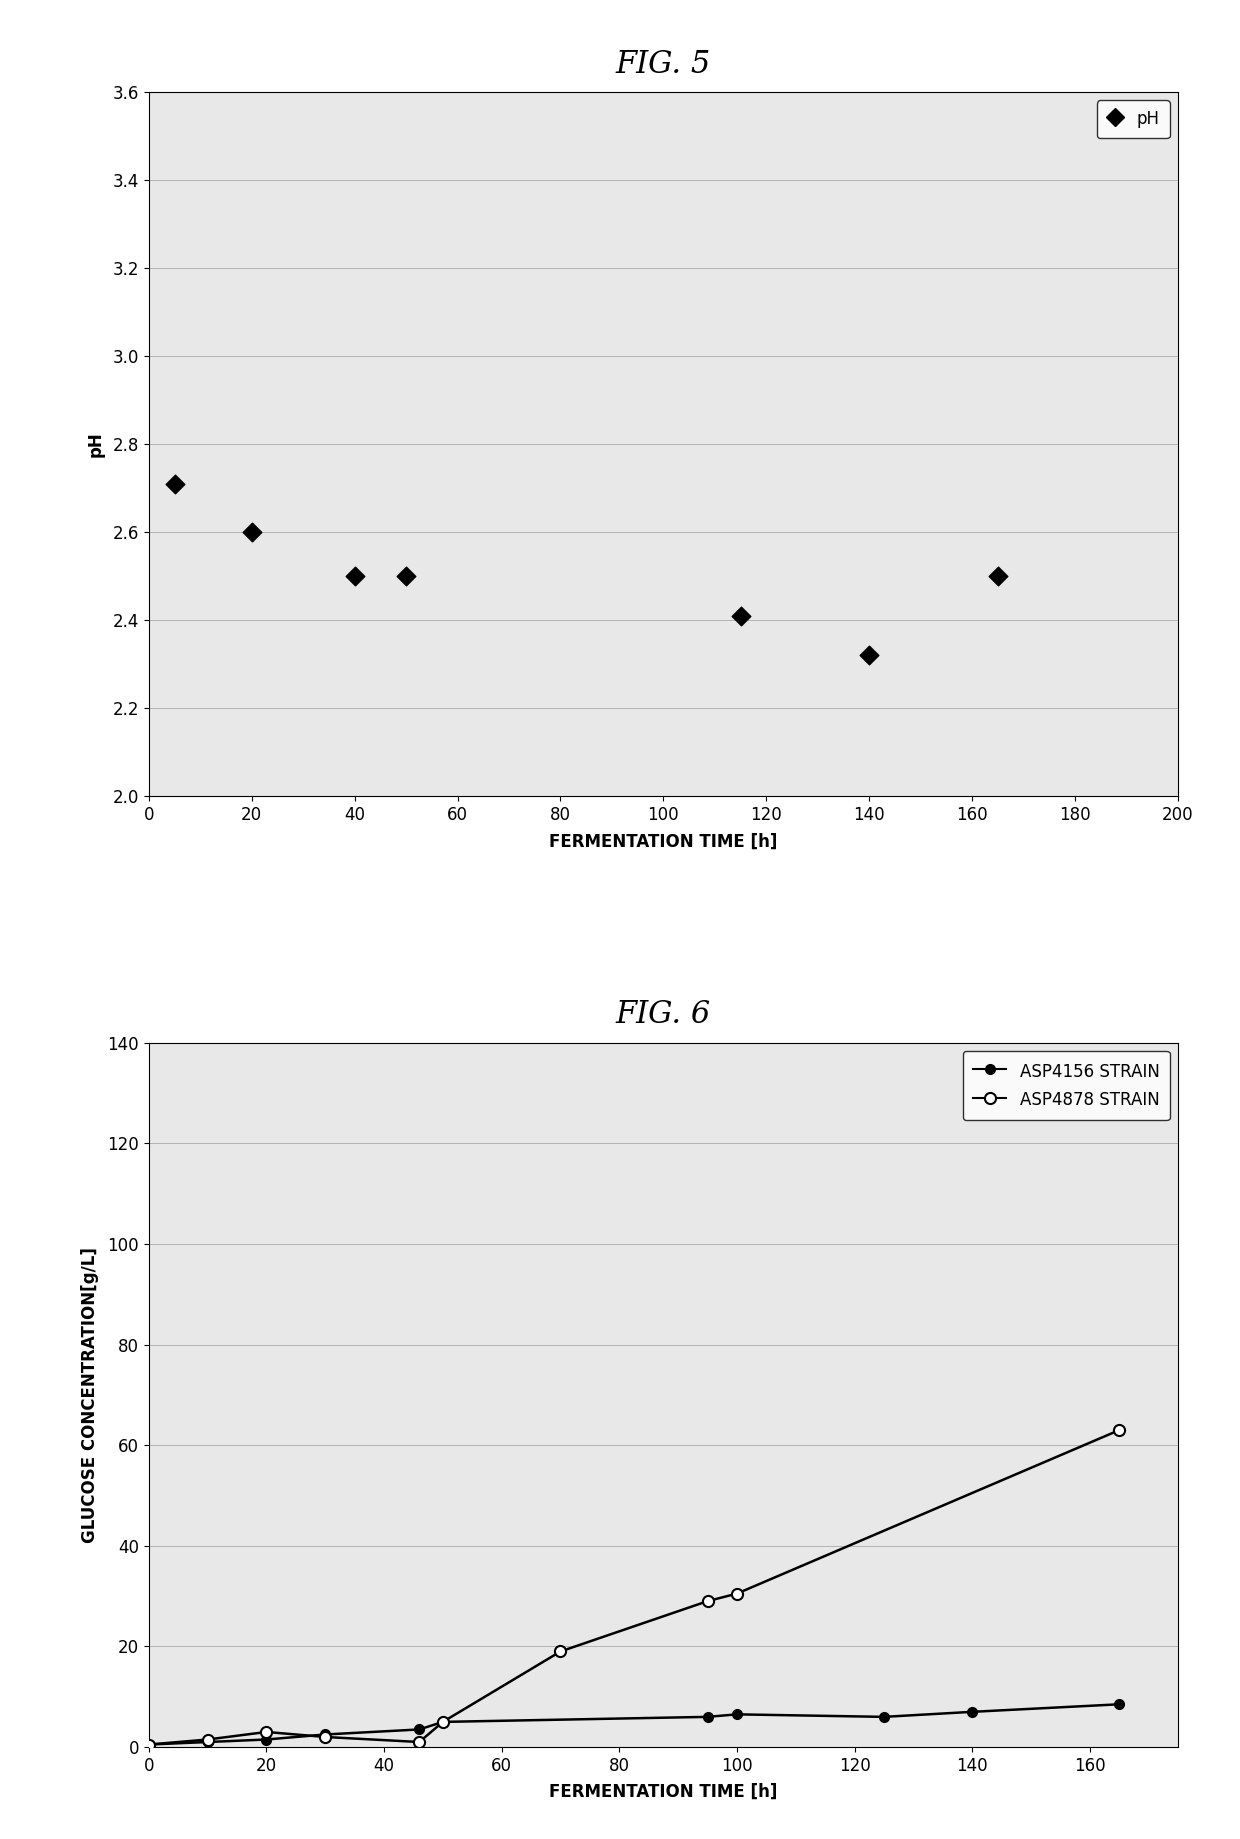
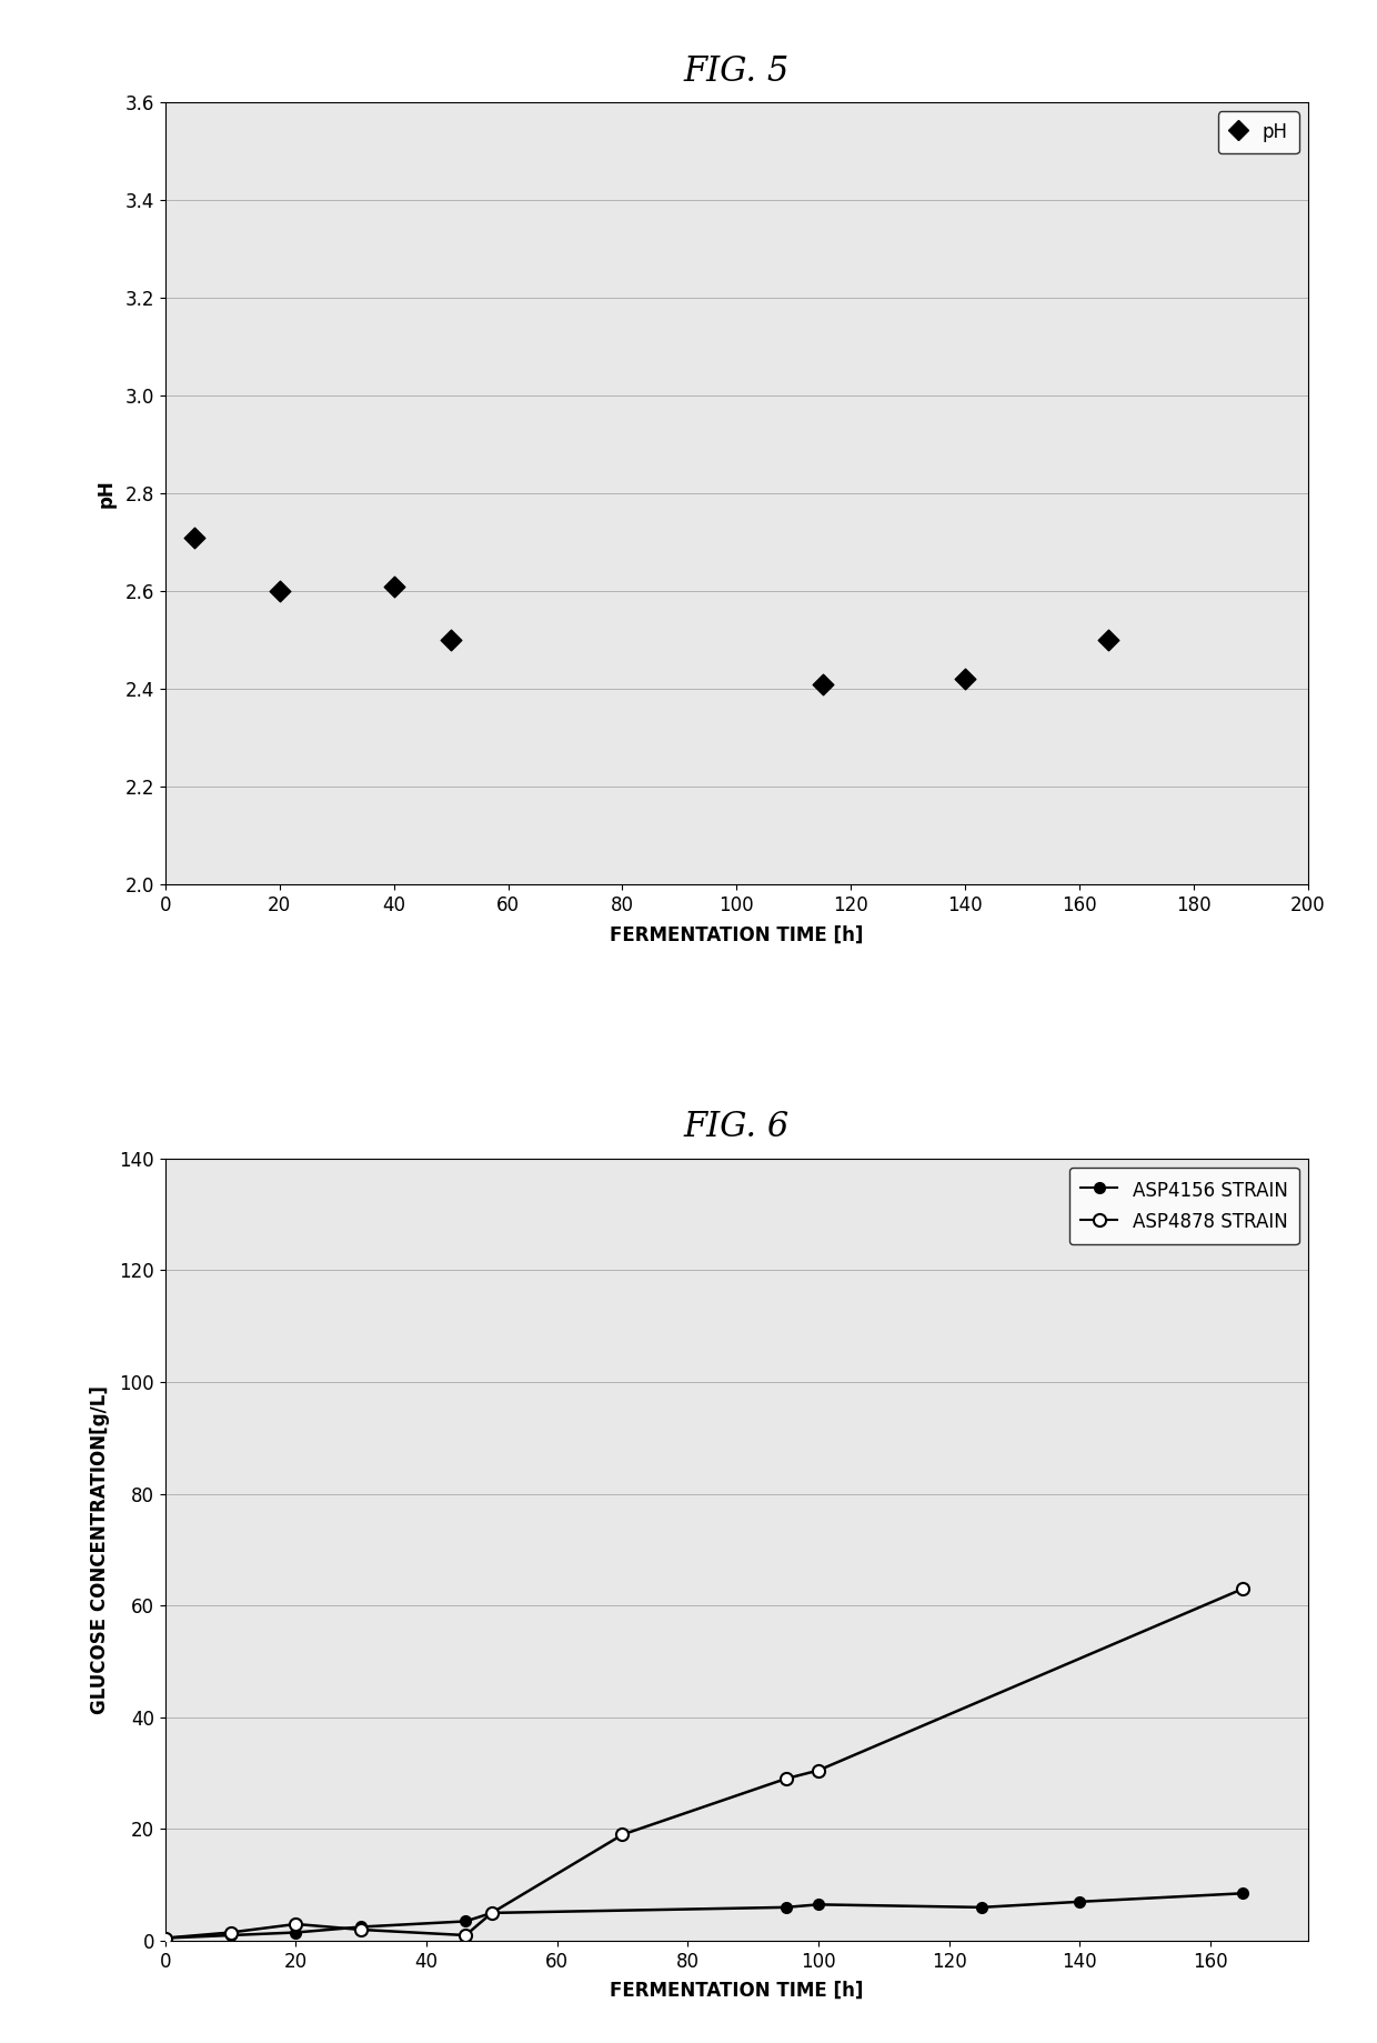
FIG. 5/40: 2.50 -> 2.61
FIG. 5/140: 2.32 -> 2.42
